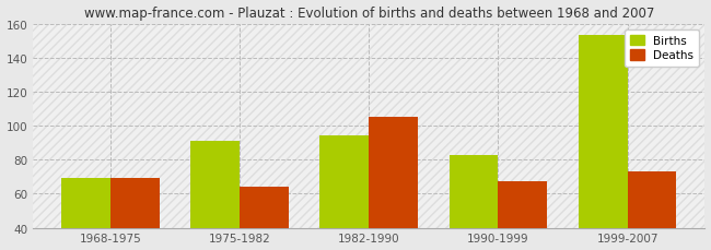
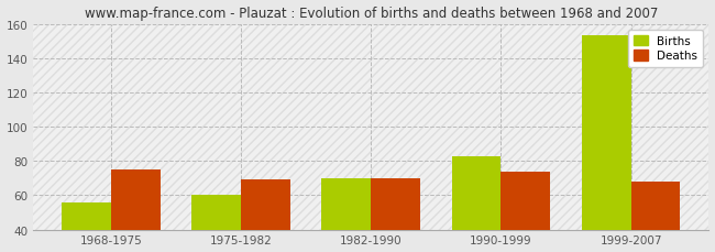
Births/1968-1975: 69 -> 56
Deaths/1968-1975: 69 -> 75
Births/1975-1982: 91 -> 60
Deaths/1975-1982: 64 -> 69
Births/1982-1990: 94 -> 70
Deaths/1982-1990: 105 -> 70
Deaths/1990-1999: 67 -> 74
Deaths/1999-2007: 73 -> 68
